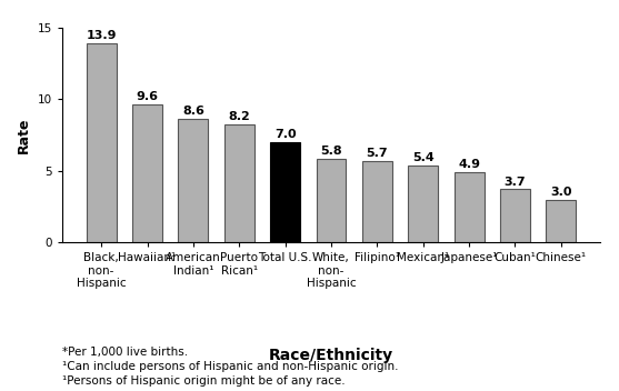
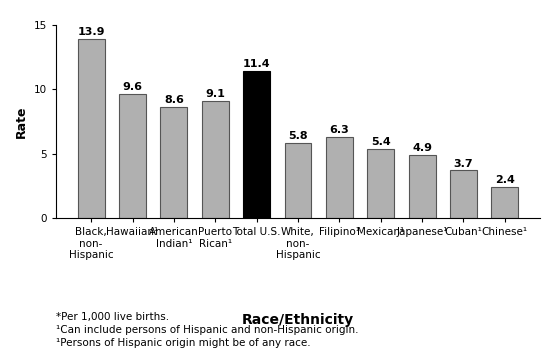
Puerto Rican¹: 8.2 -> 9.1
Total U.S.: 7.0 -> 11.4
Filipino¹: 5.7 -> 6.3
Chinese¹: 3.0 -> 2.4
